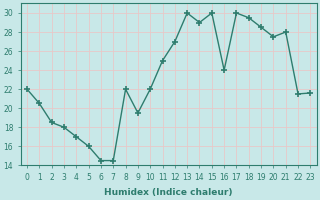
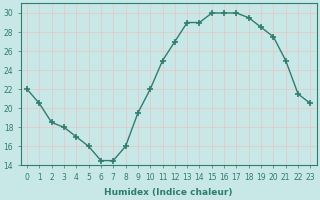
8: 22.0 -> 16.0
13: 30.0 -> 29.0
16: 24.0 -> 30.0
21: 28.0 -> 25.0
23: 21.6 -> 20.5
